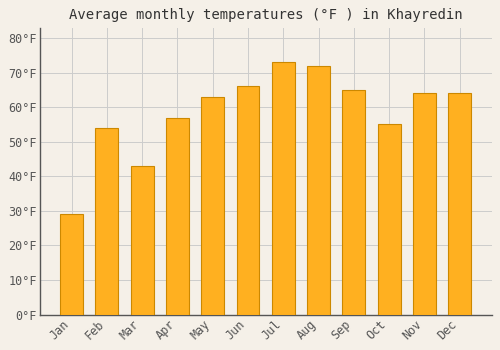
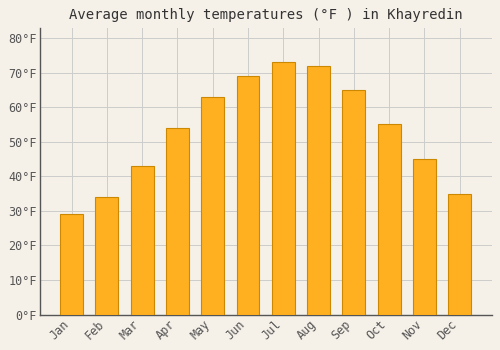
Feb: 54°F -> 34°F
Apr: 57°F -> 54°F
Jun: 66°F -> 69°F
Nov: 64°F -> 45°F
Dec: 64°F -> 35°F
